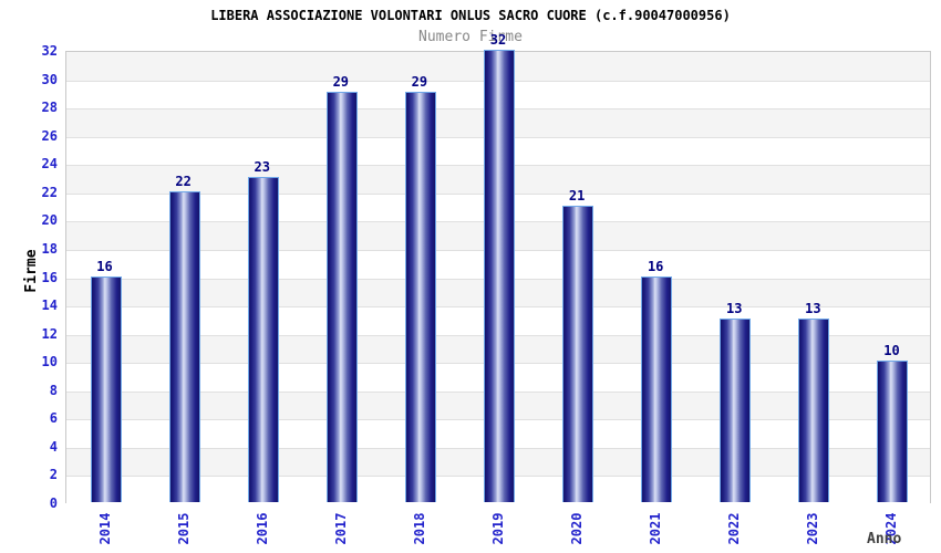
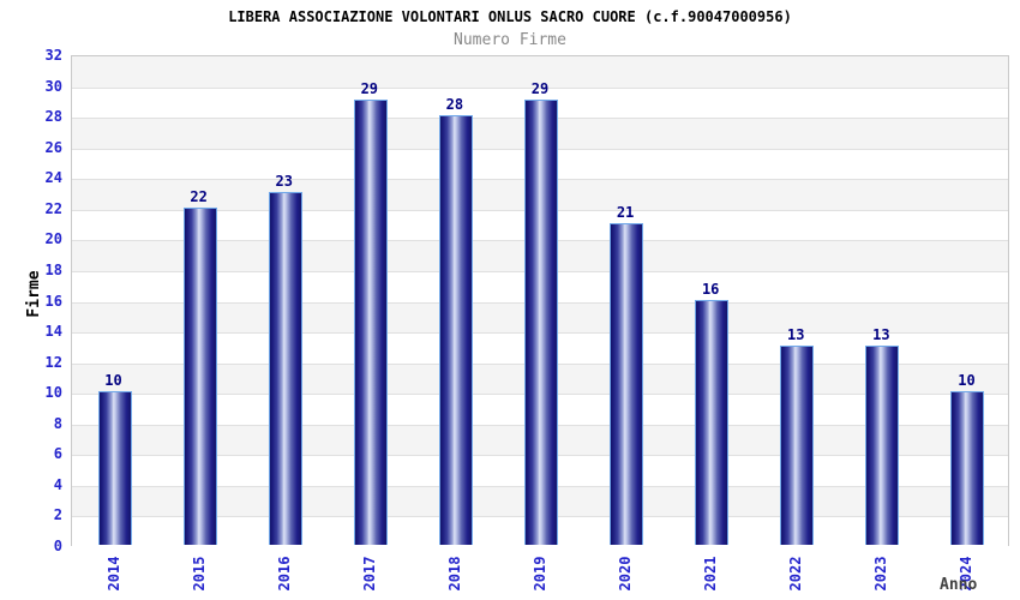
2014: 16 -> 10
2018: 29 -> 28
2019: 32 -> 29
